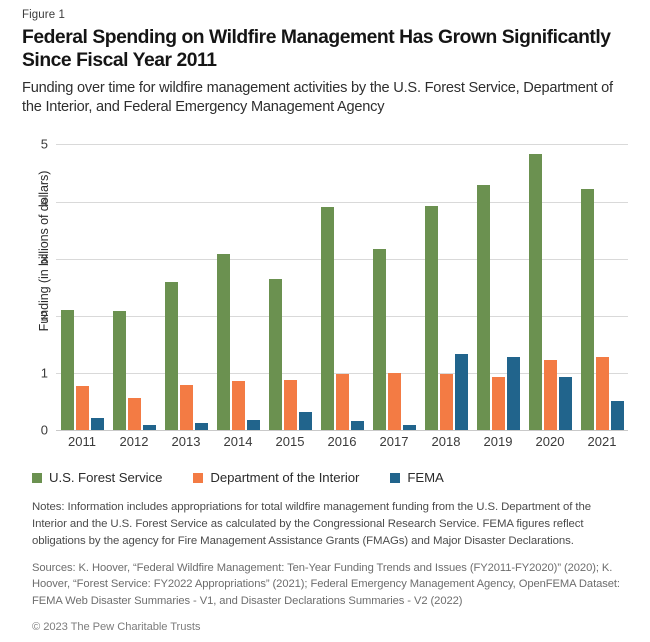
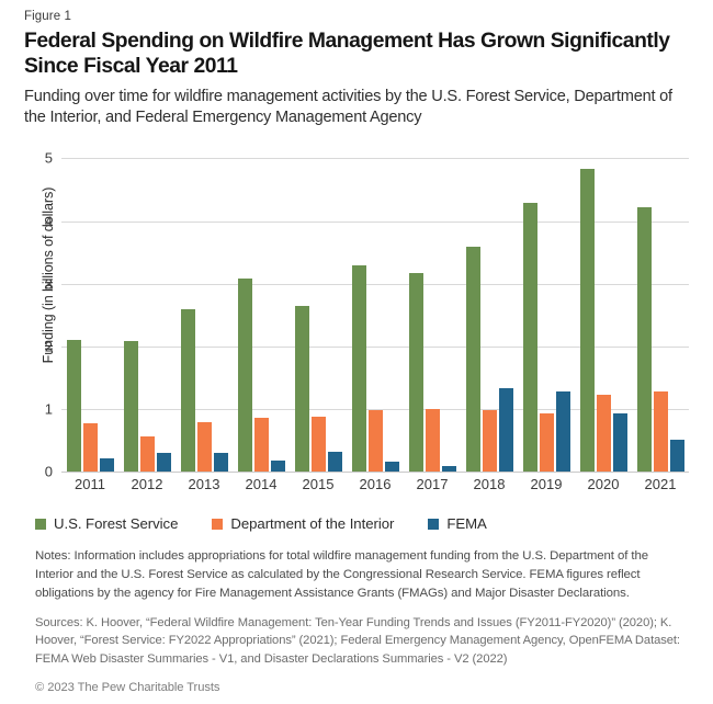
FEMA/2012: 0.1 -> 0.3
FEMA/2013: 0.1 -> 0.3
U.S. Forest Service/2016: 3.9 -> 3.3
U.S. Forest Service/2018: 3.9 -> 3.6
